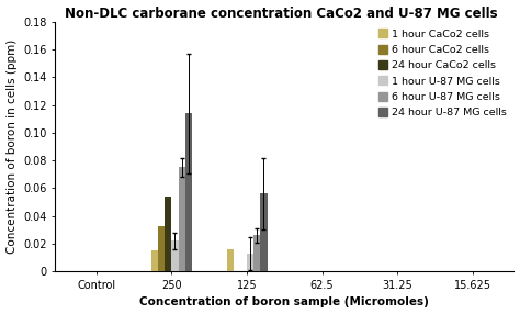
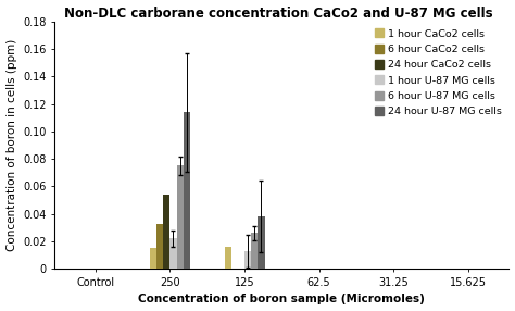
24 hour U-87 MG cells/125: 0.056 -> 0.038
